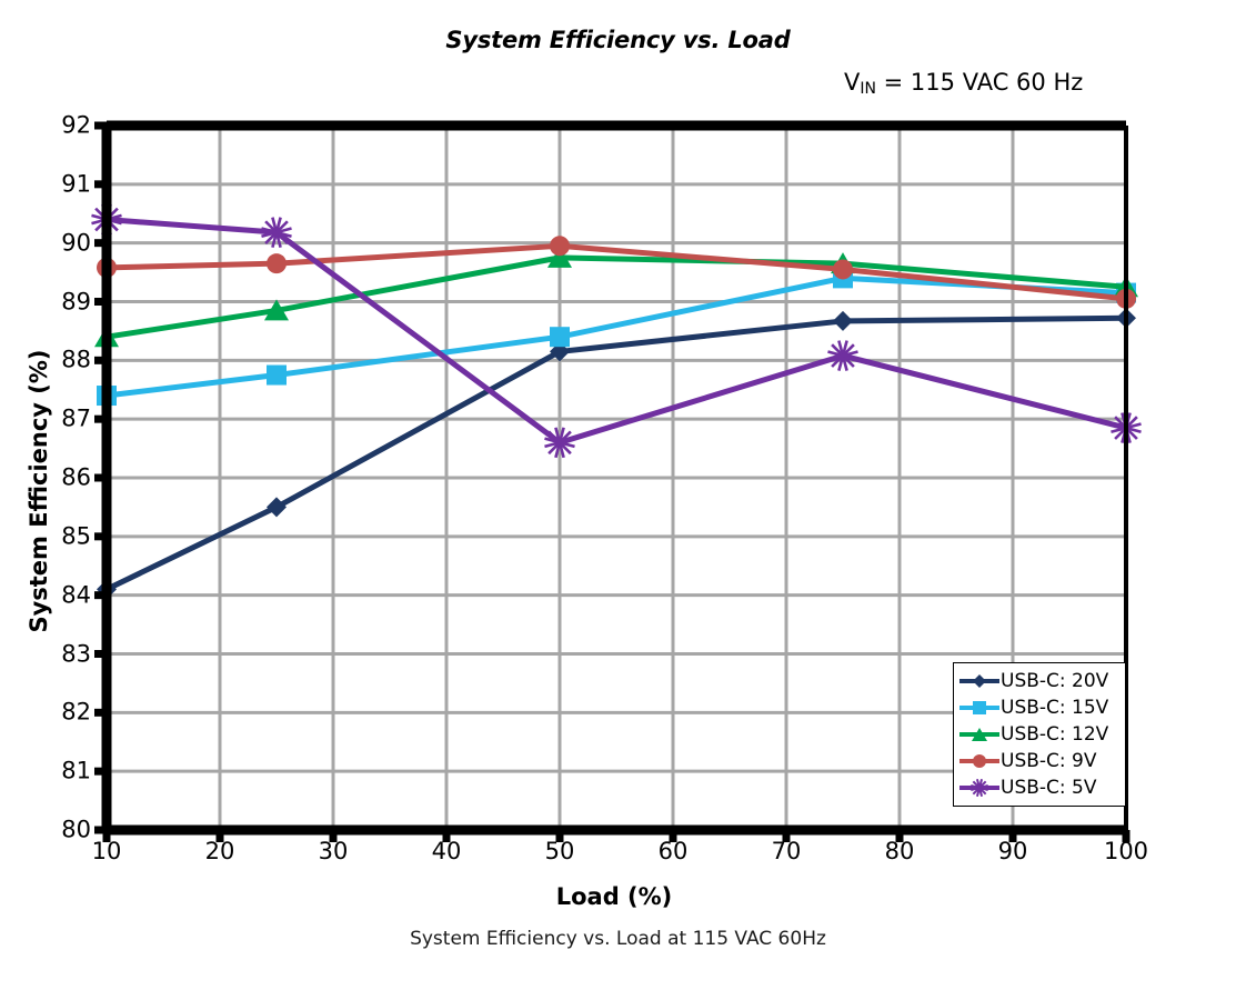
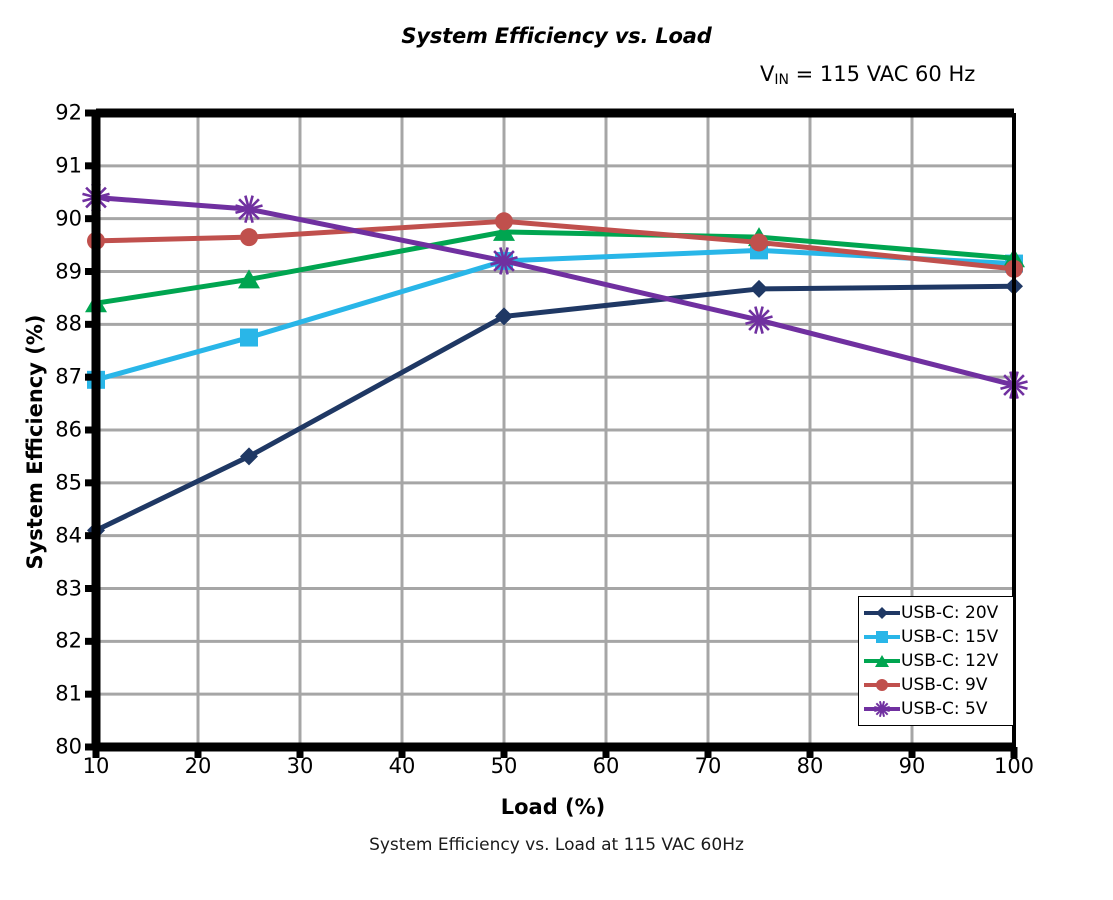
USB-C: 15V/10: 87.4 -> 87.0
USB-C: 15V/50: 88.4 -> 89.2
USB-C: 5V/50: 86.6 -> 89.2
